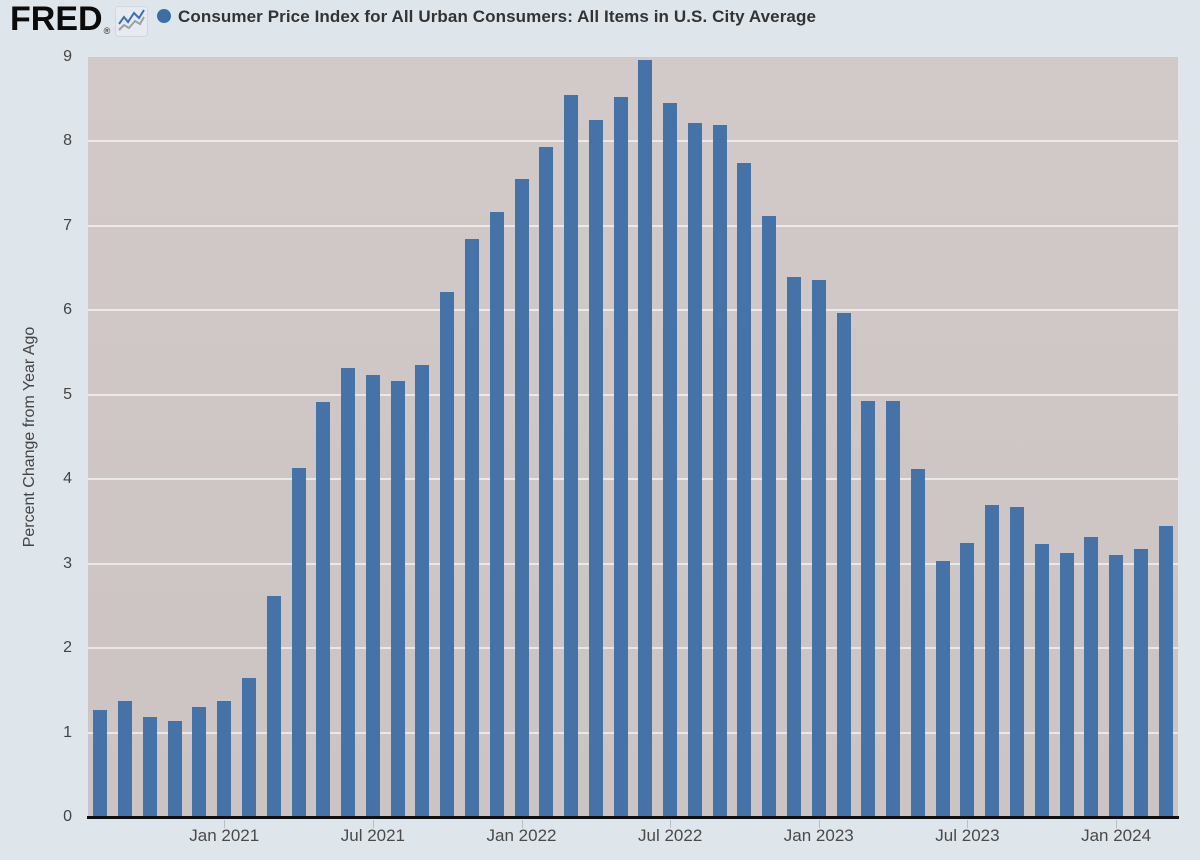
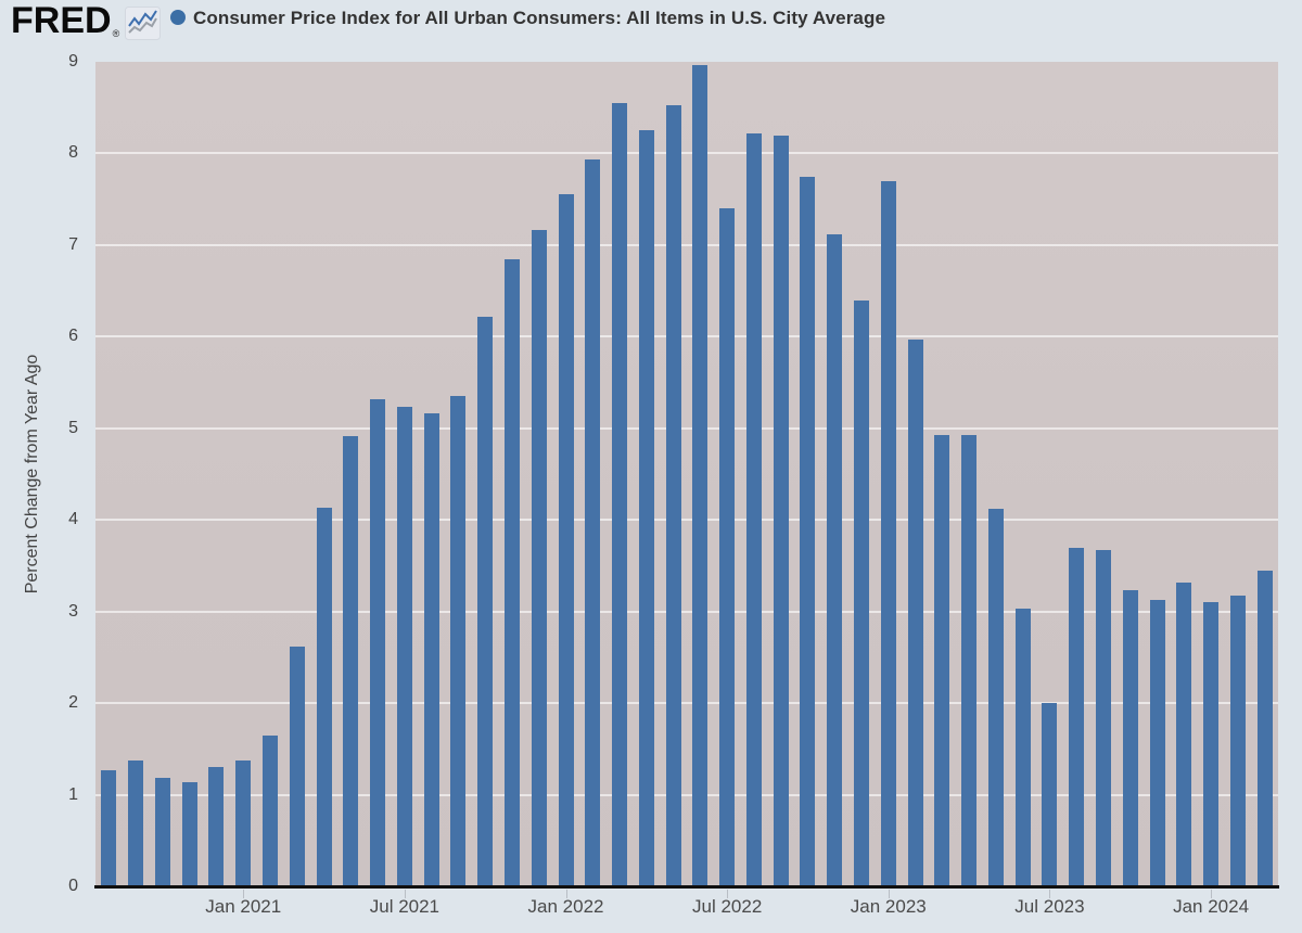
Jul 2022: 8.4 -> 7.4
Jan 2023: 6.4 -> 7.7
Jul 2023: 3.2 -> 2.0
